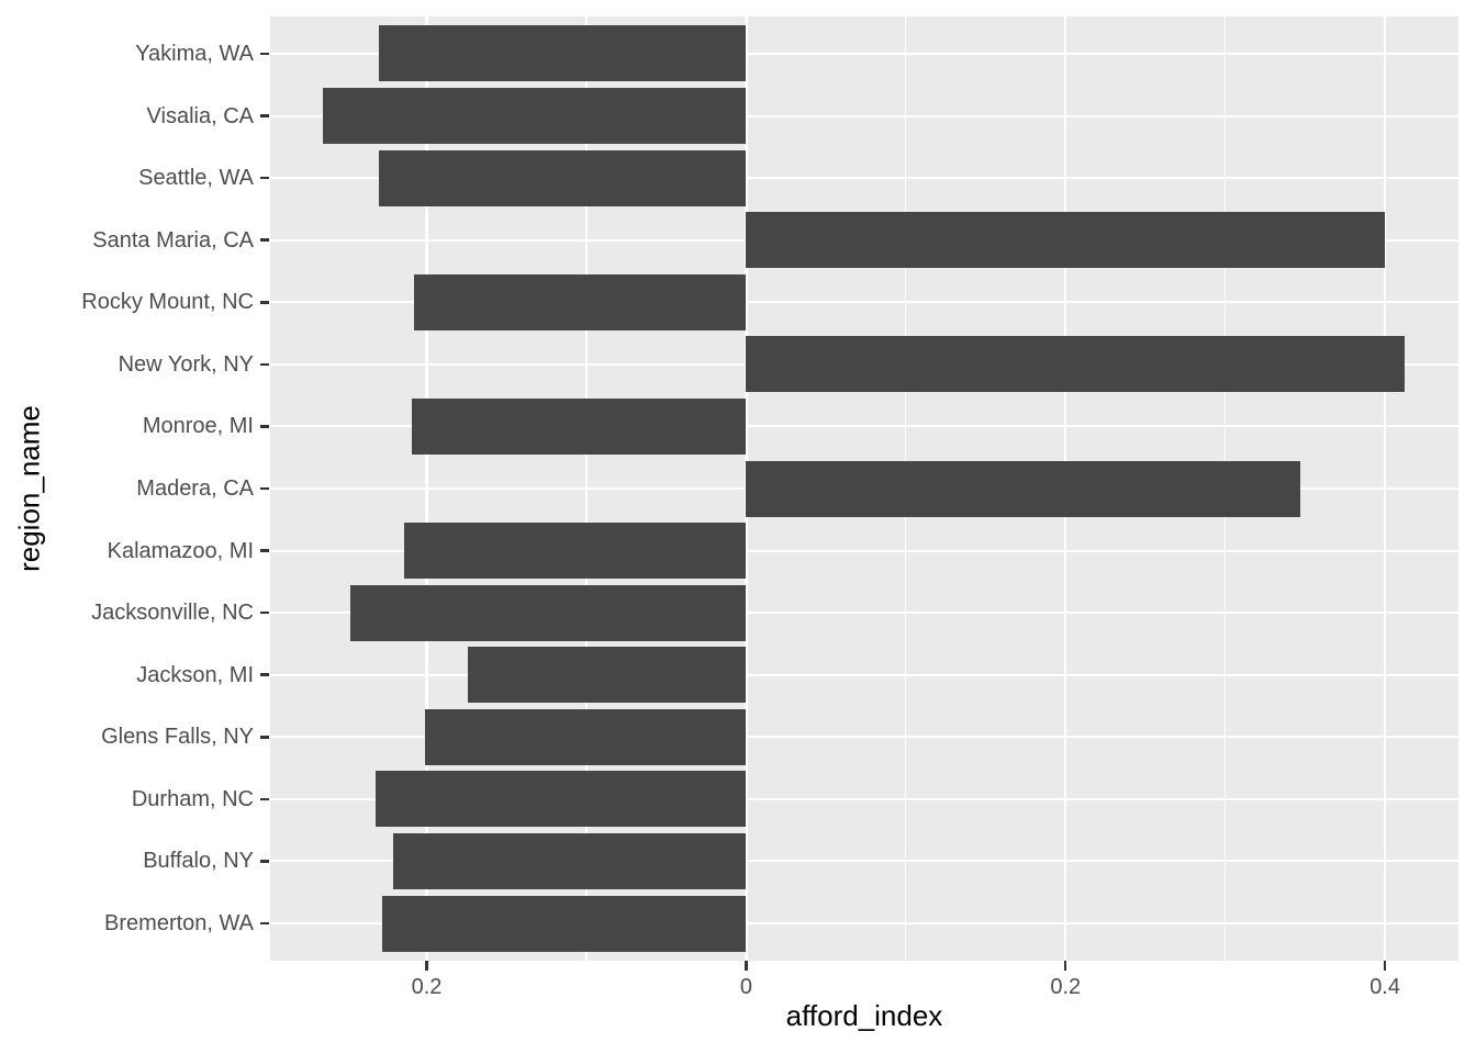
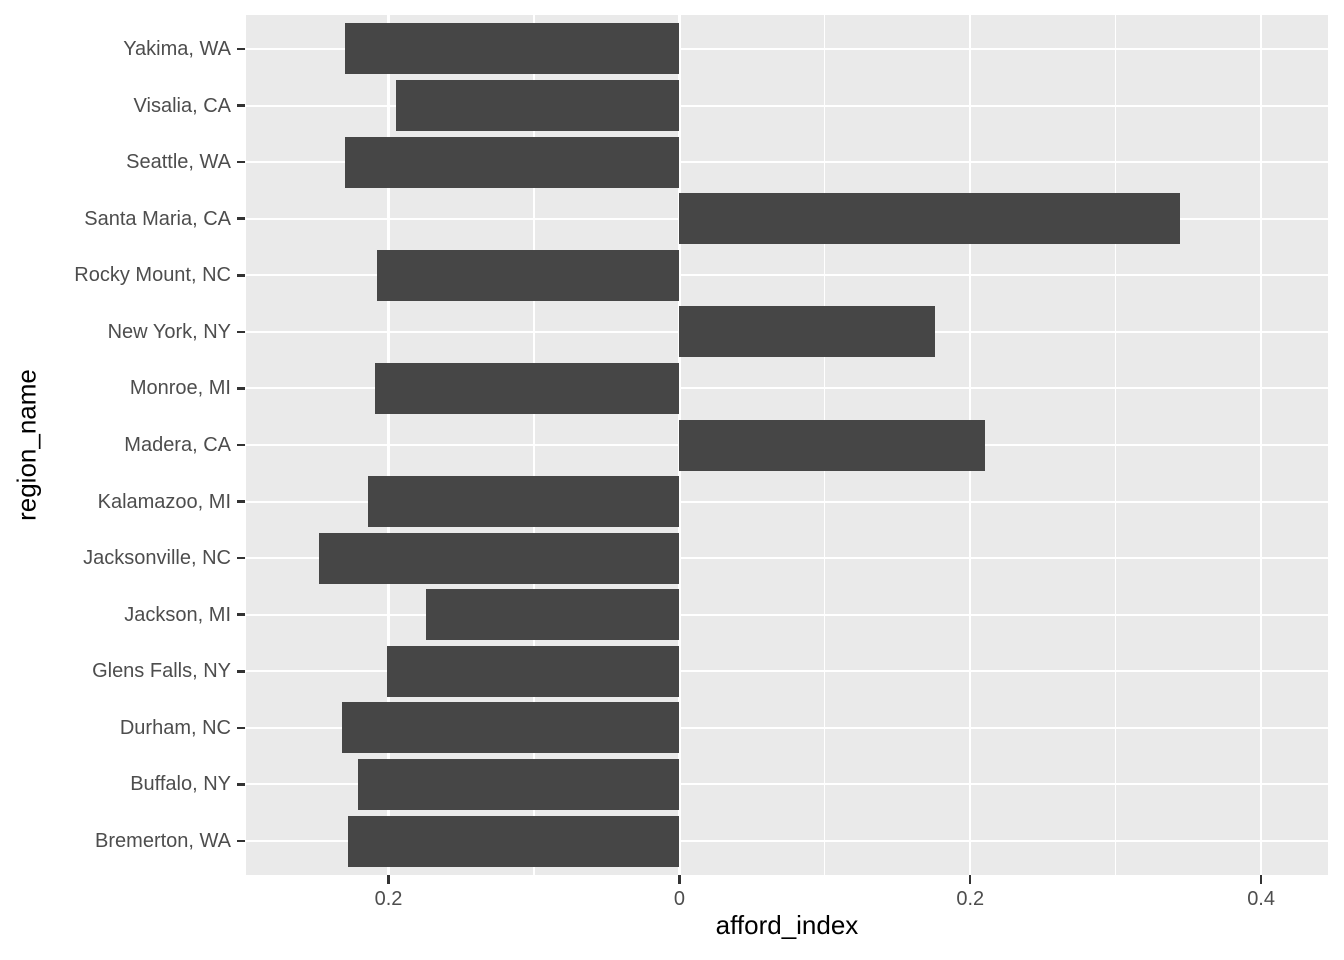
Visalia, CA: -0.265 -> -0.195
Santa Maria, CA: 0.400 -> 0.344
New York, NY: 0.412 -> 0.176
Madera, CA: 0.347 -> 0.210
